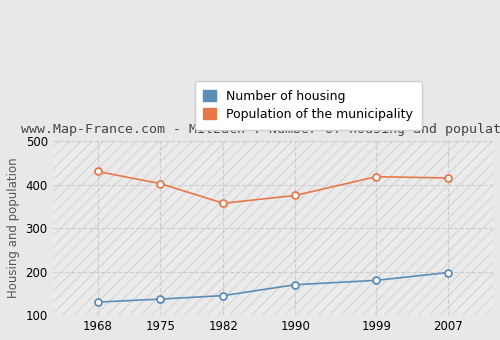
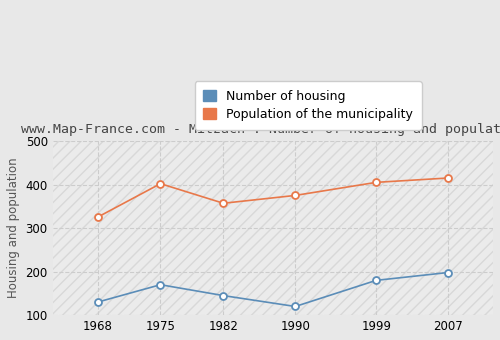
Population of the municipality/1968: 430 -> 325
Number of housing/1975: 137 -> 170
Number of housing/1990: 170 -> 120
Population of the municipality/1999: 418 -> 405
